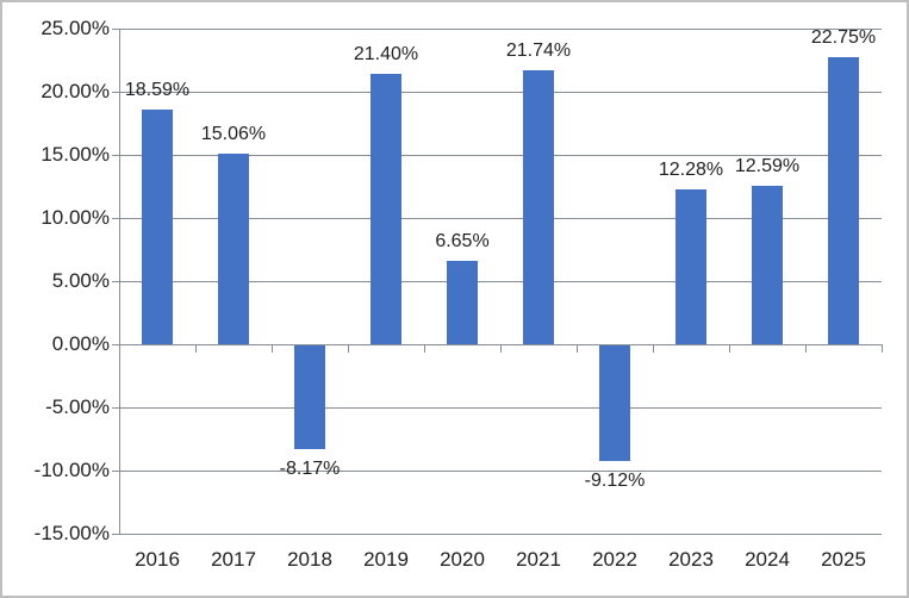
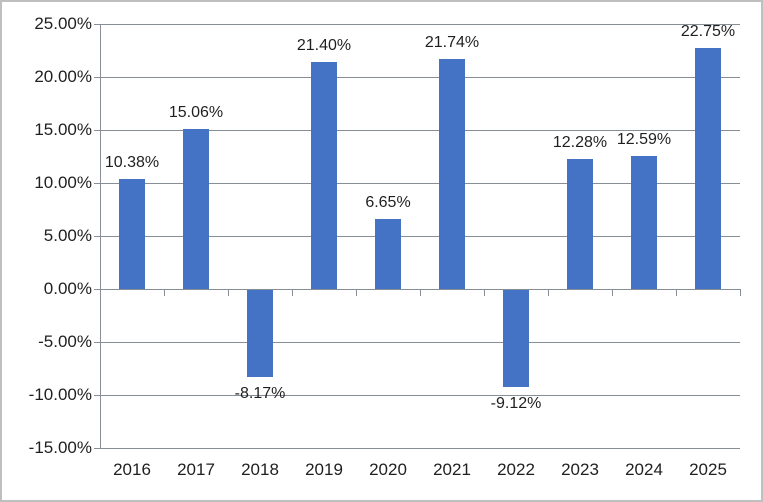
2016: 18.59% -> 10.38%
